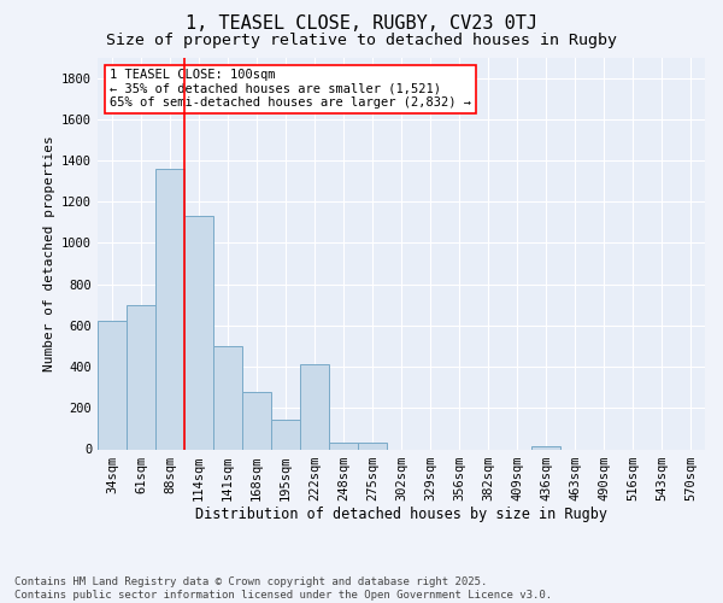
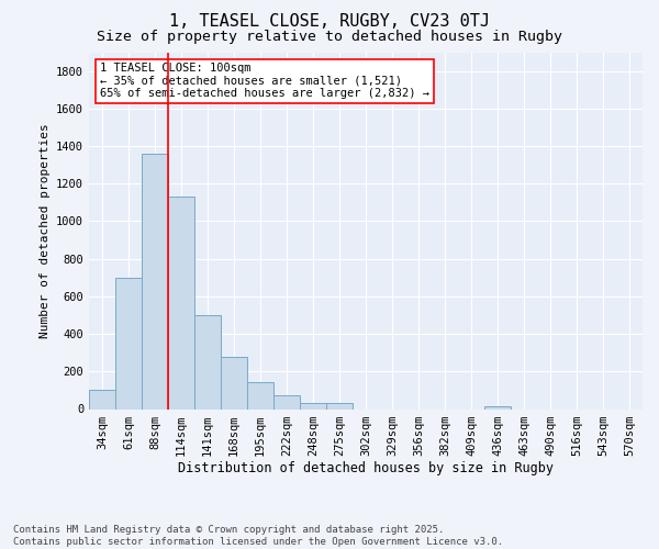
34sqm: 620 -> 100
222sqm: 410 -> 80
